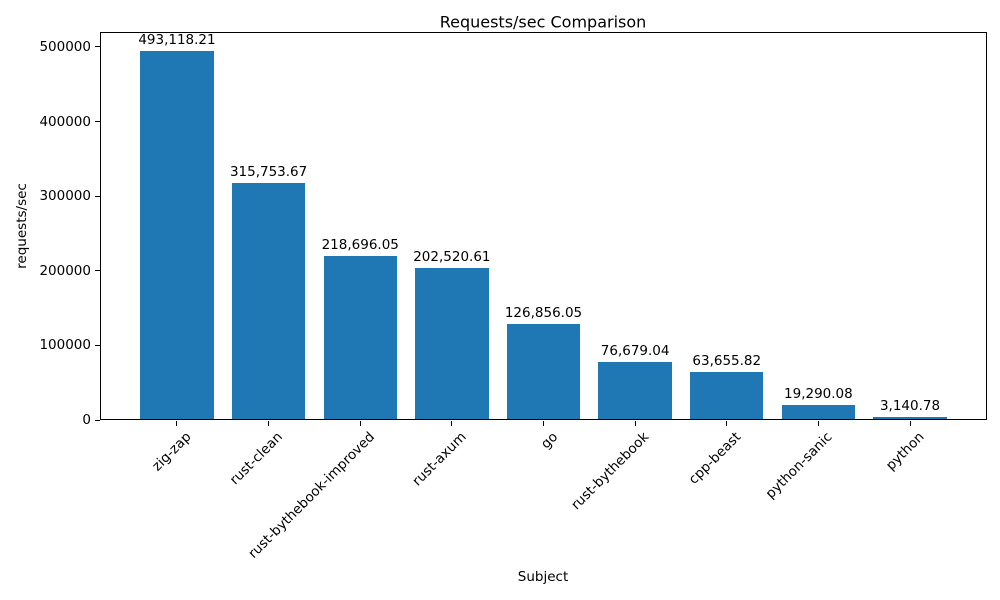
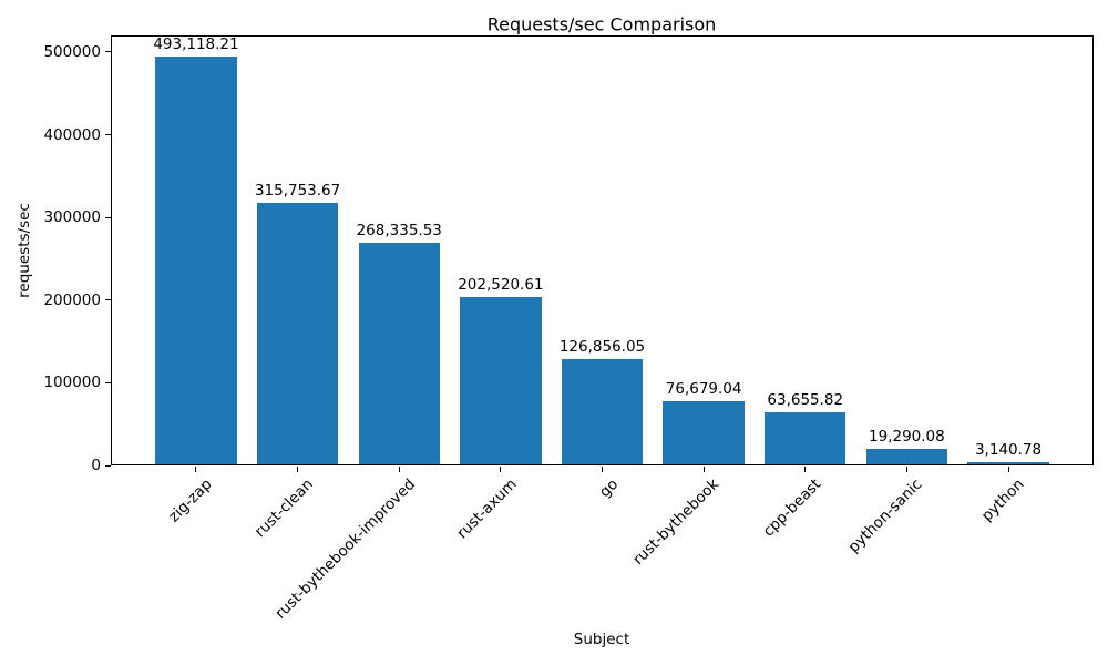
rust-bythebook-improved: 218,696.05 -> 268,335.53
